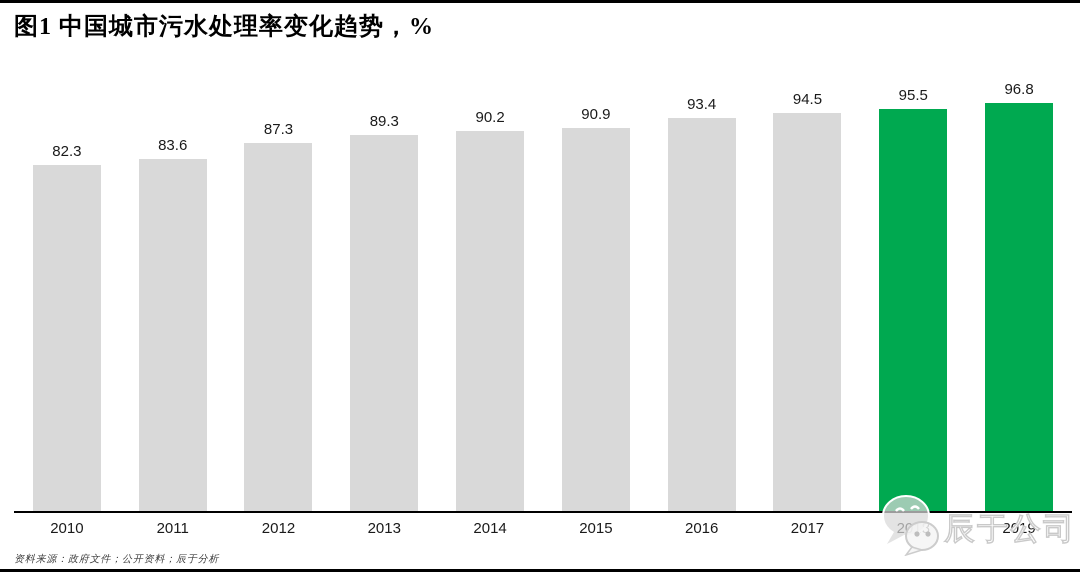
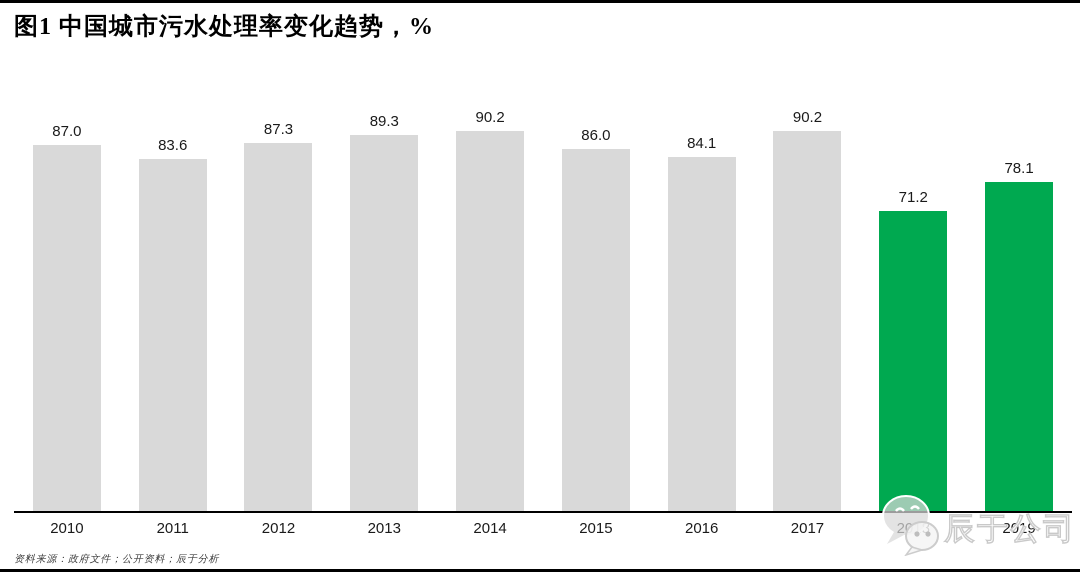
2010: 82.3 -> 87.0
2015: 90.9 -> 86.0
2016: 93.4 -> 84.1
2017: 94.5 -> 90.2
2018: 95.5 -> 71.2
2019: 96.8 -> 78.1
